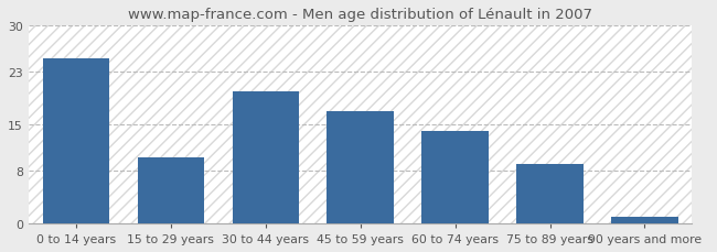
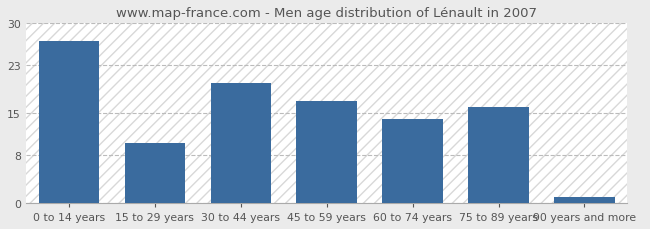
0 to 14 years: 25 -> 27
75 to 89 years: 9 -> 16
